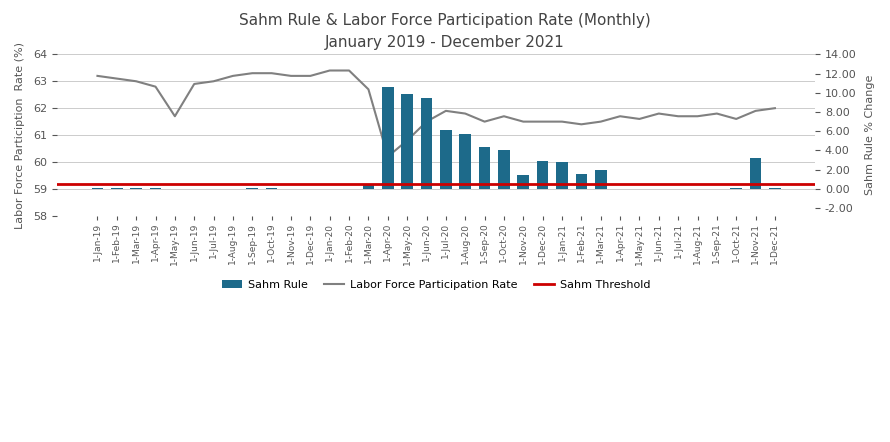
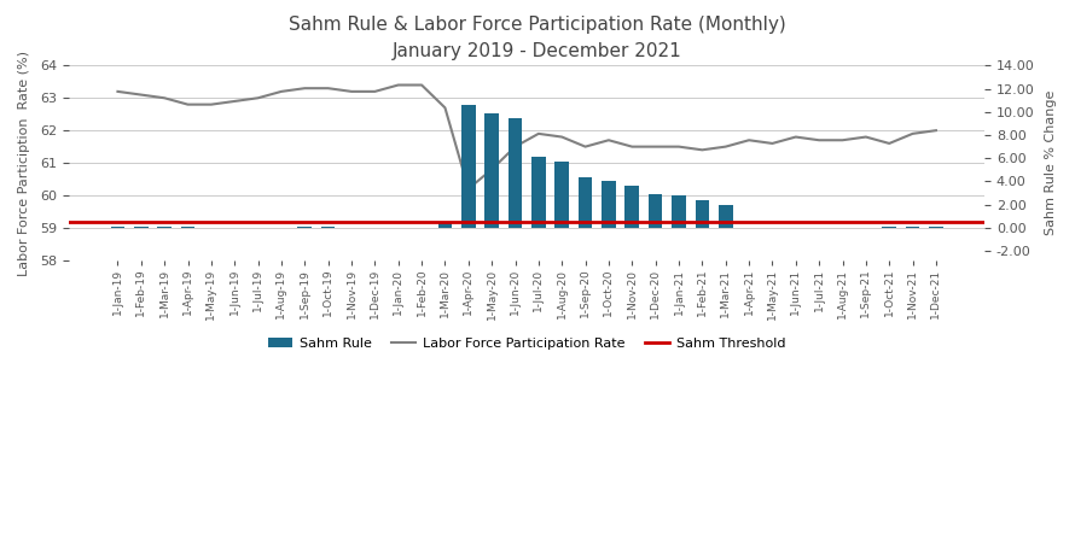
Labor Force Participation Rate/1-May-19: 61.7 -> 62.8
Sahm Rule/1-Nov-20: 1.4 -> 3.6
Sahm Rule/1-Feb-21: 1.6 -> 2.4
Sahm Rule/1-Nov-21: 3.2 -> 0.1
